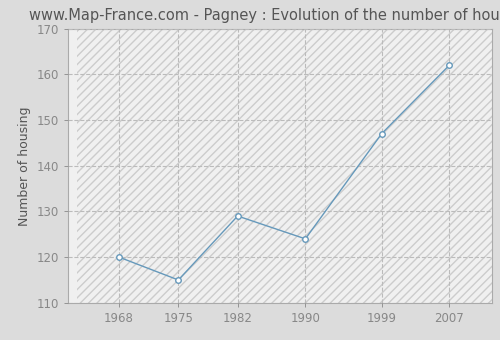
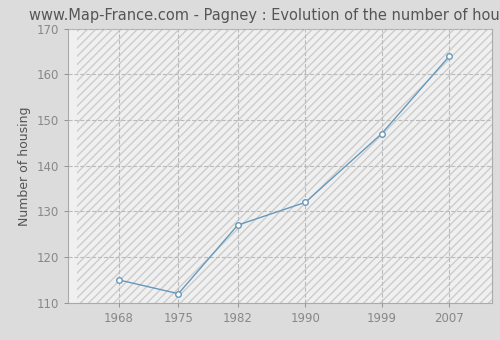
1968: 120 -> 115
1975: 115 -> 112
1982: 129 -> 127
1990: 124 -> 132
2007: 162 -> 164
